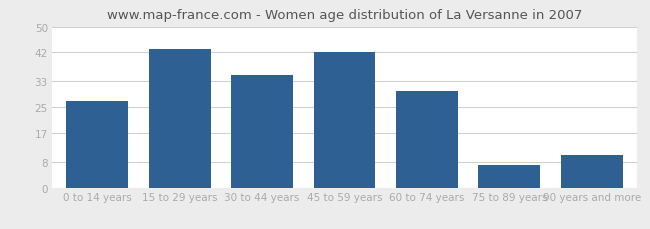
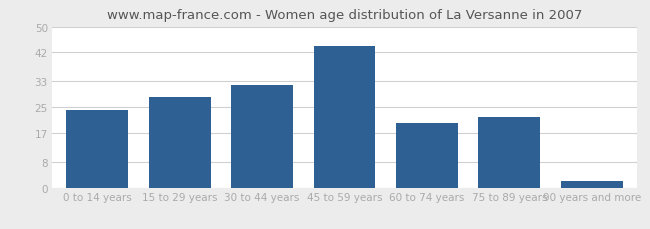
0 to 14 years: 27 -> 24
15 to 29 years: 43 -> 28
30 to 44 years: 35 -> 32
45 to 59 years: 42 -> 44
60 to 74 years: 30 -> 20
75 to 89 years: 7 -> 22
90 years and more: 10 -> 2
